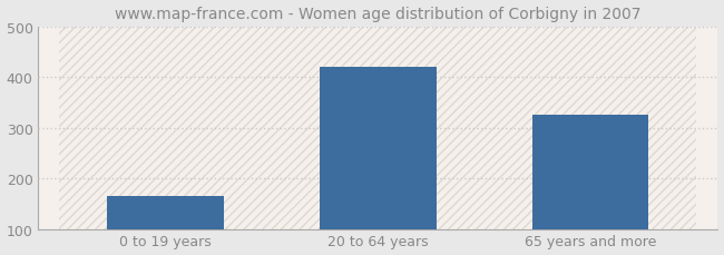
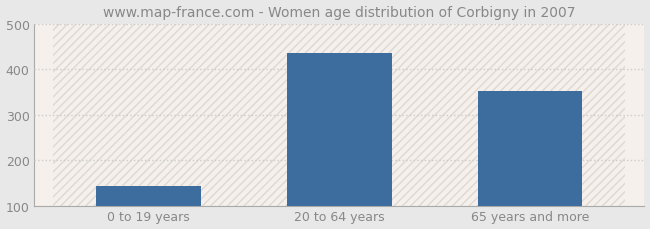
0 to 19 years: 165 -> 143
20 to 64 years: 420 -> 435
65 years and more: 325 -> 352
